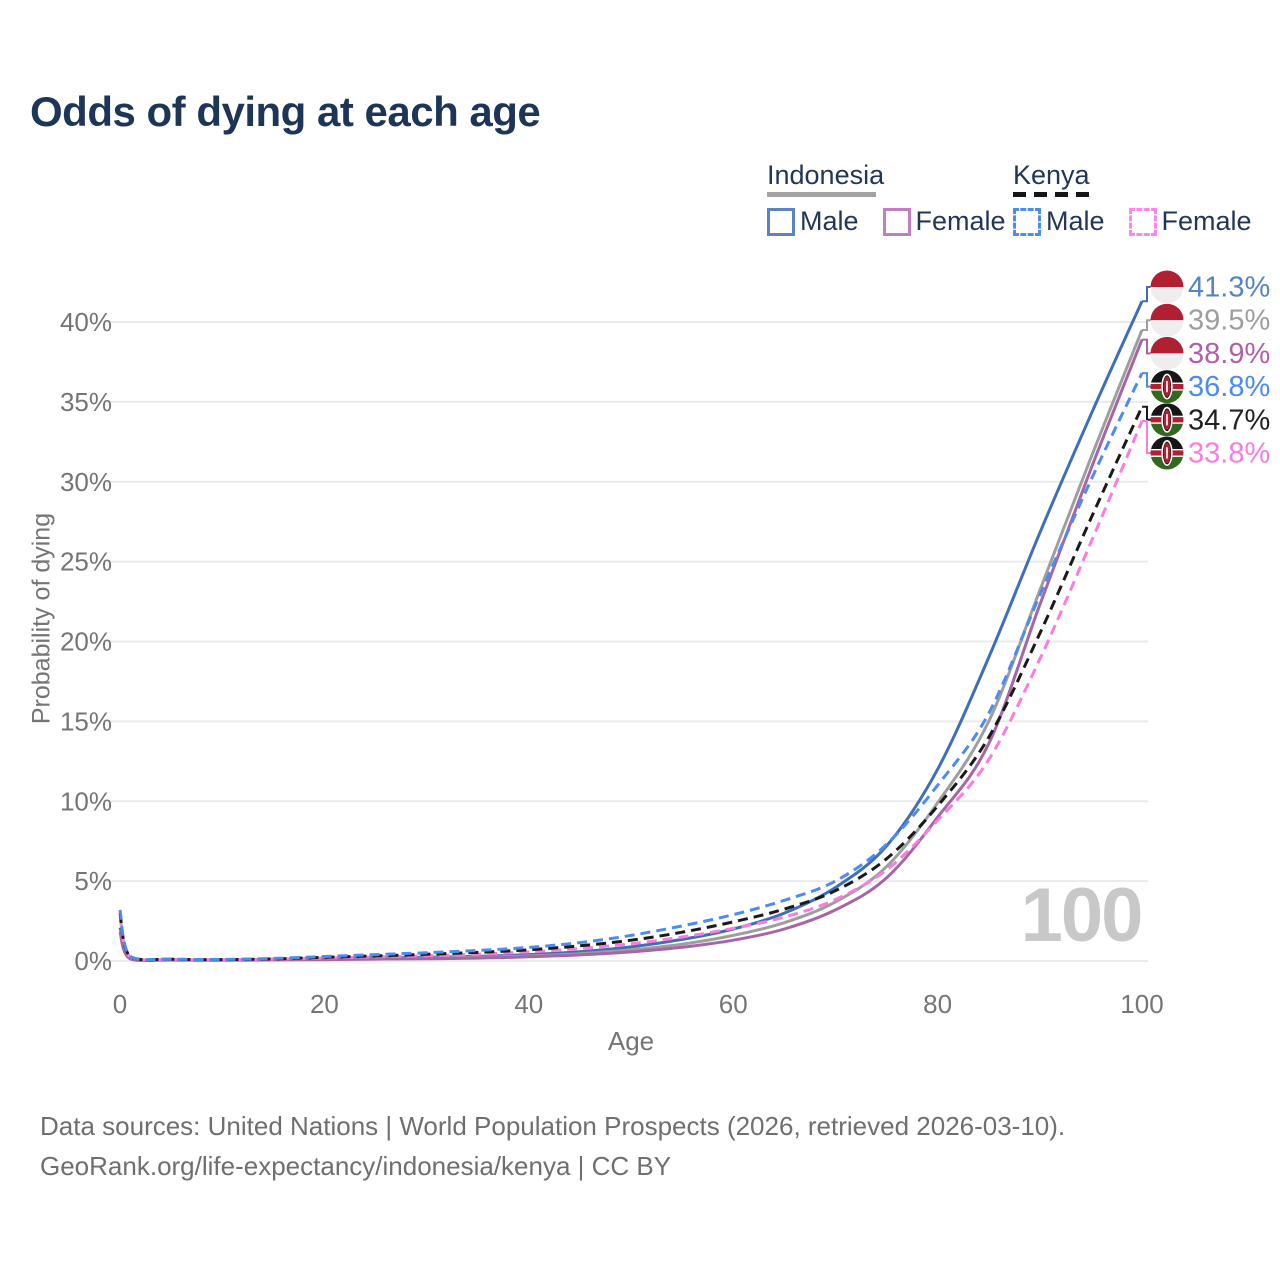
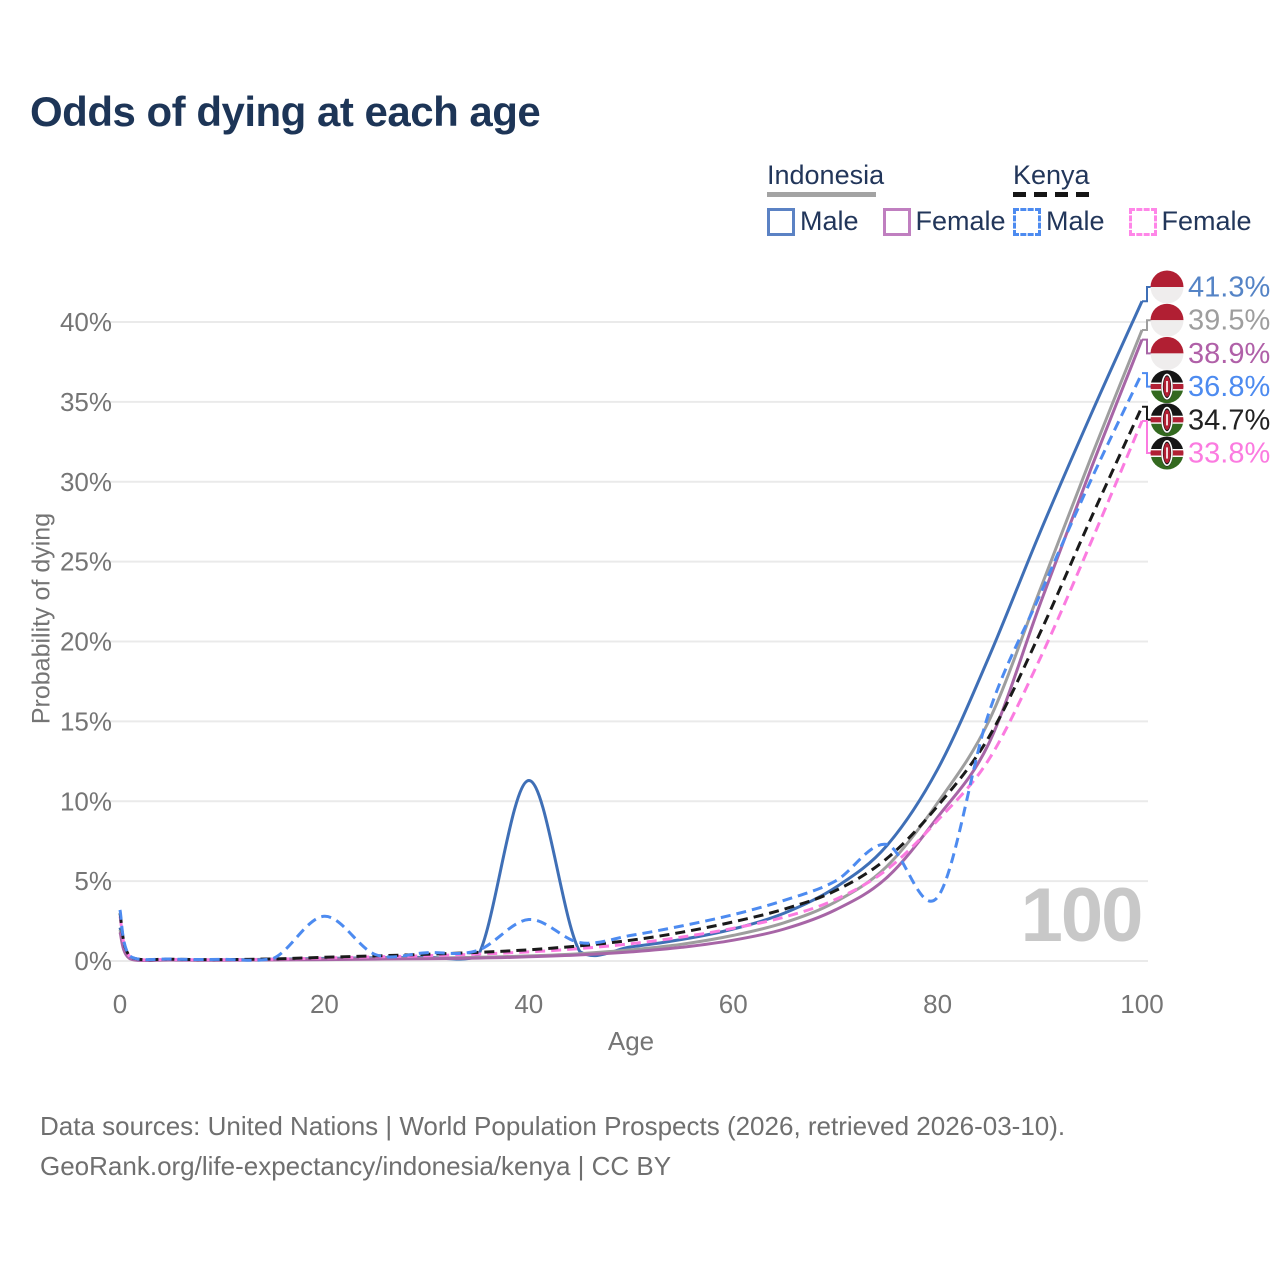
Kenya Male/20: 0.3% -> 2.8%
Indonesia Male/40: 0.4% -> 11.3%
Kenya Male/40: 0.8% -> 2.6%
Kenya Male/80: 11.0% -> 4.0%
